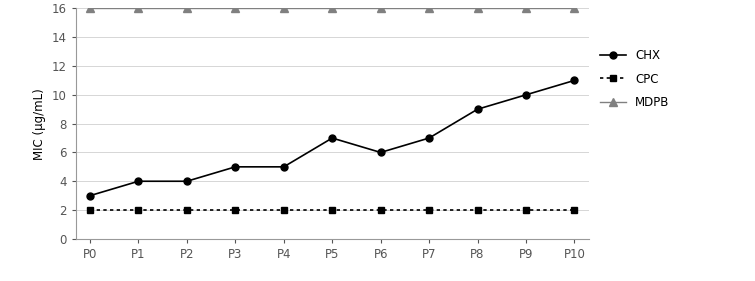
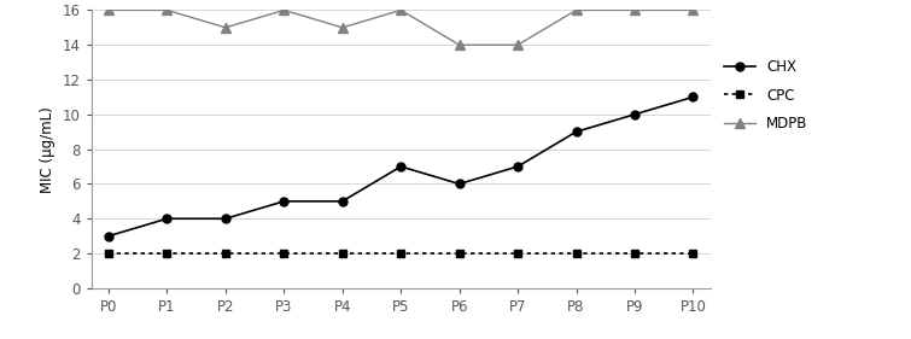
MDPB/P2: 16 -> 15
MDPB/P4: 16 -> 15
MDPB/P6: 16 -> 14
MDPB/P7: 16 -> 14
